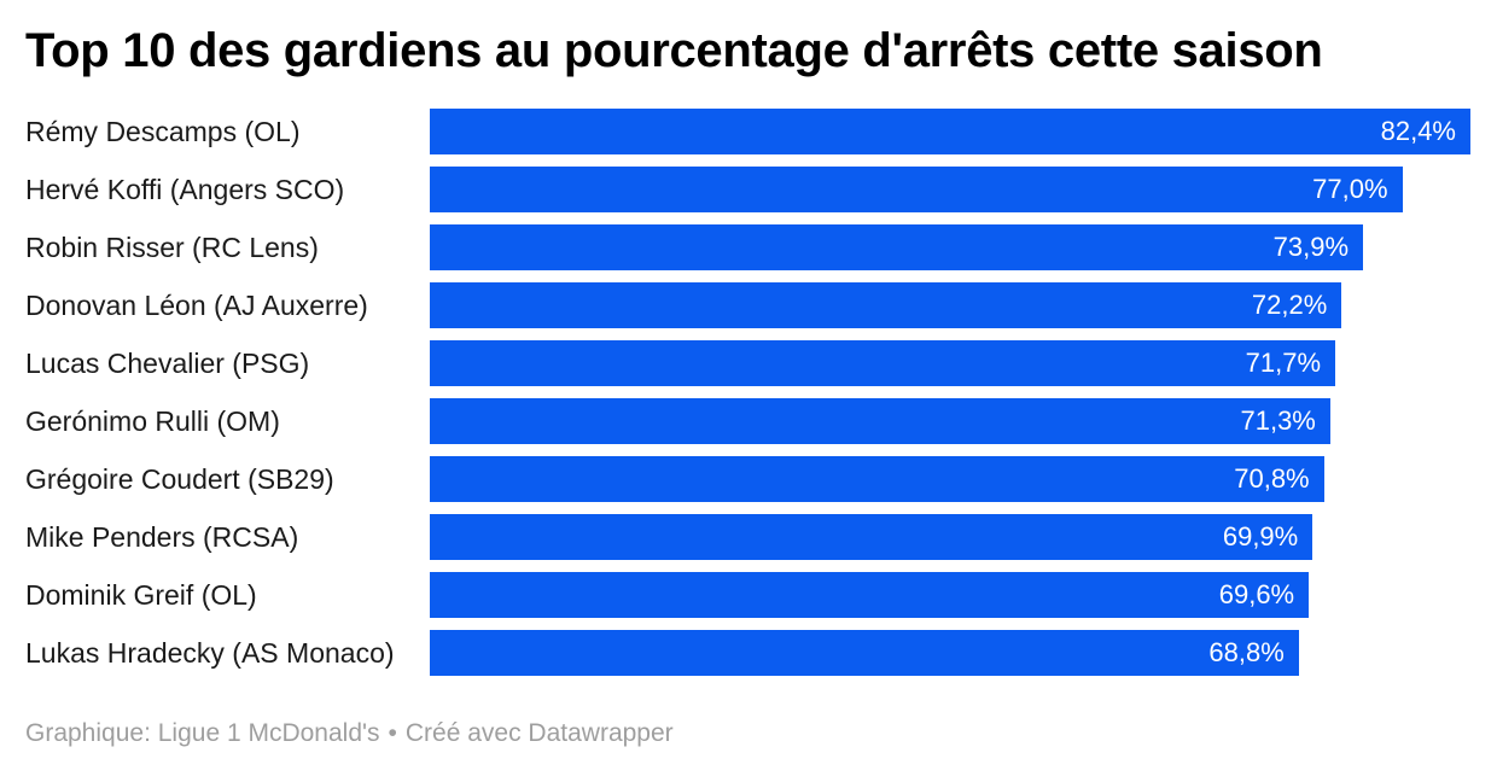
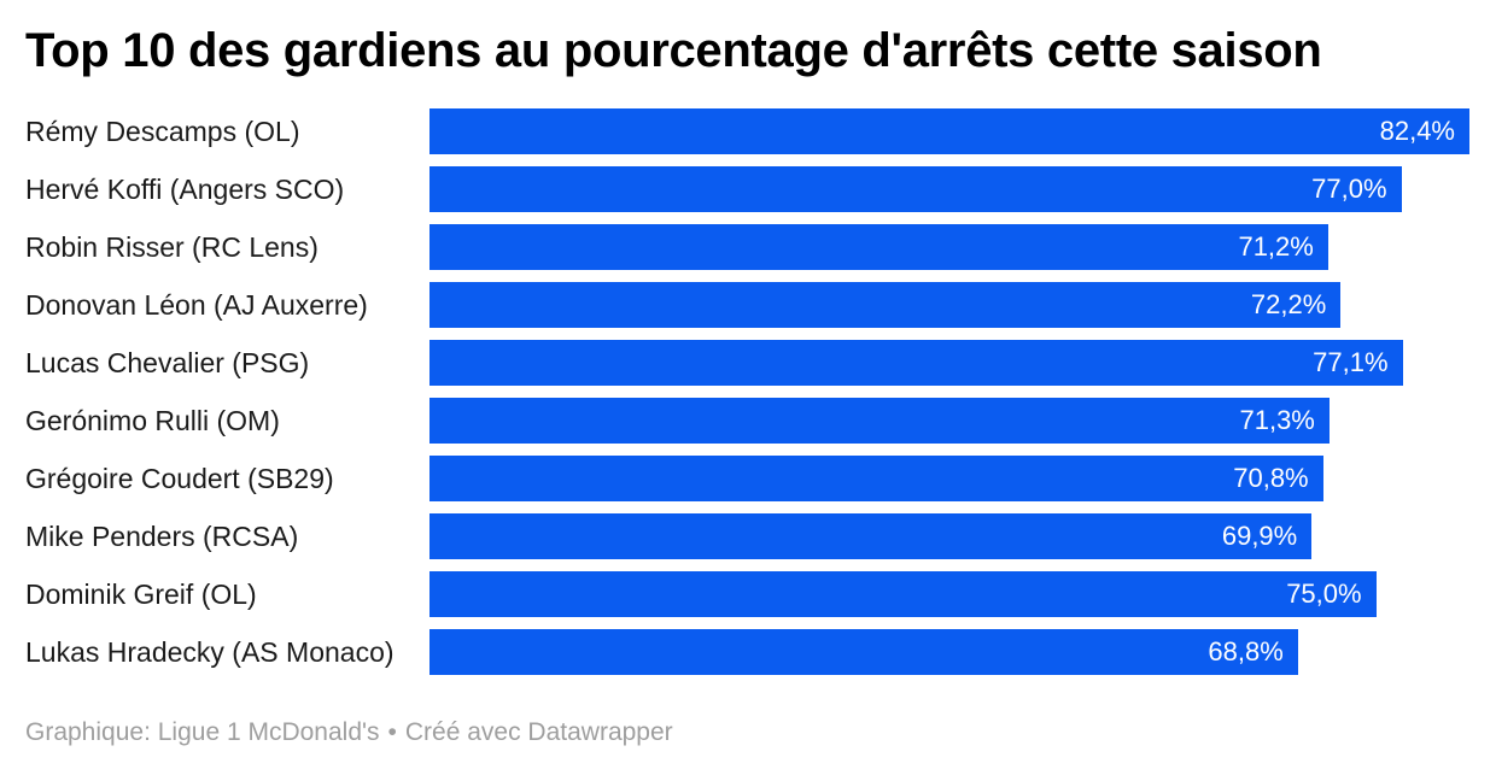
Robin Risser (RC Lens): 73,9% -> 71,2%
Lucas Chevalier (PSG): 71,7% -> 77,1%
Dominik Greif (OL): 69,6% -> 75,0%
